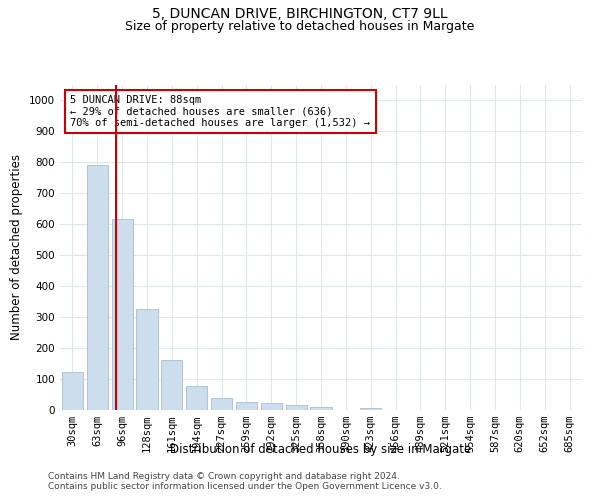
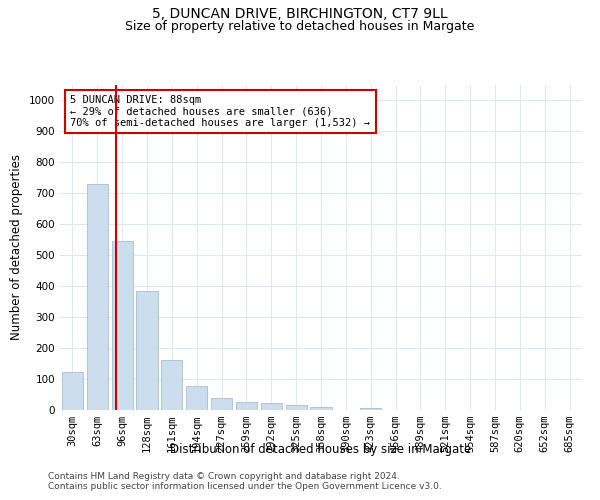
63sqm: 793 -> 730
96sqm: 617 -> 545
128sqm: 327 -> 385
